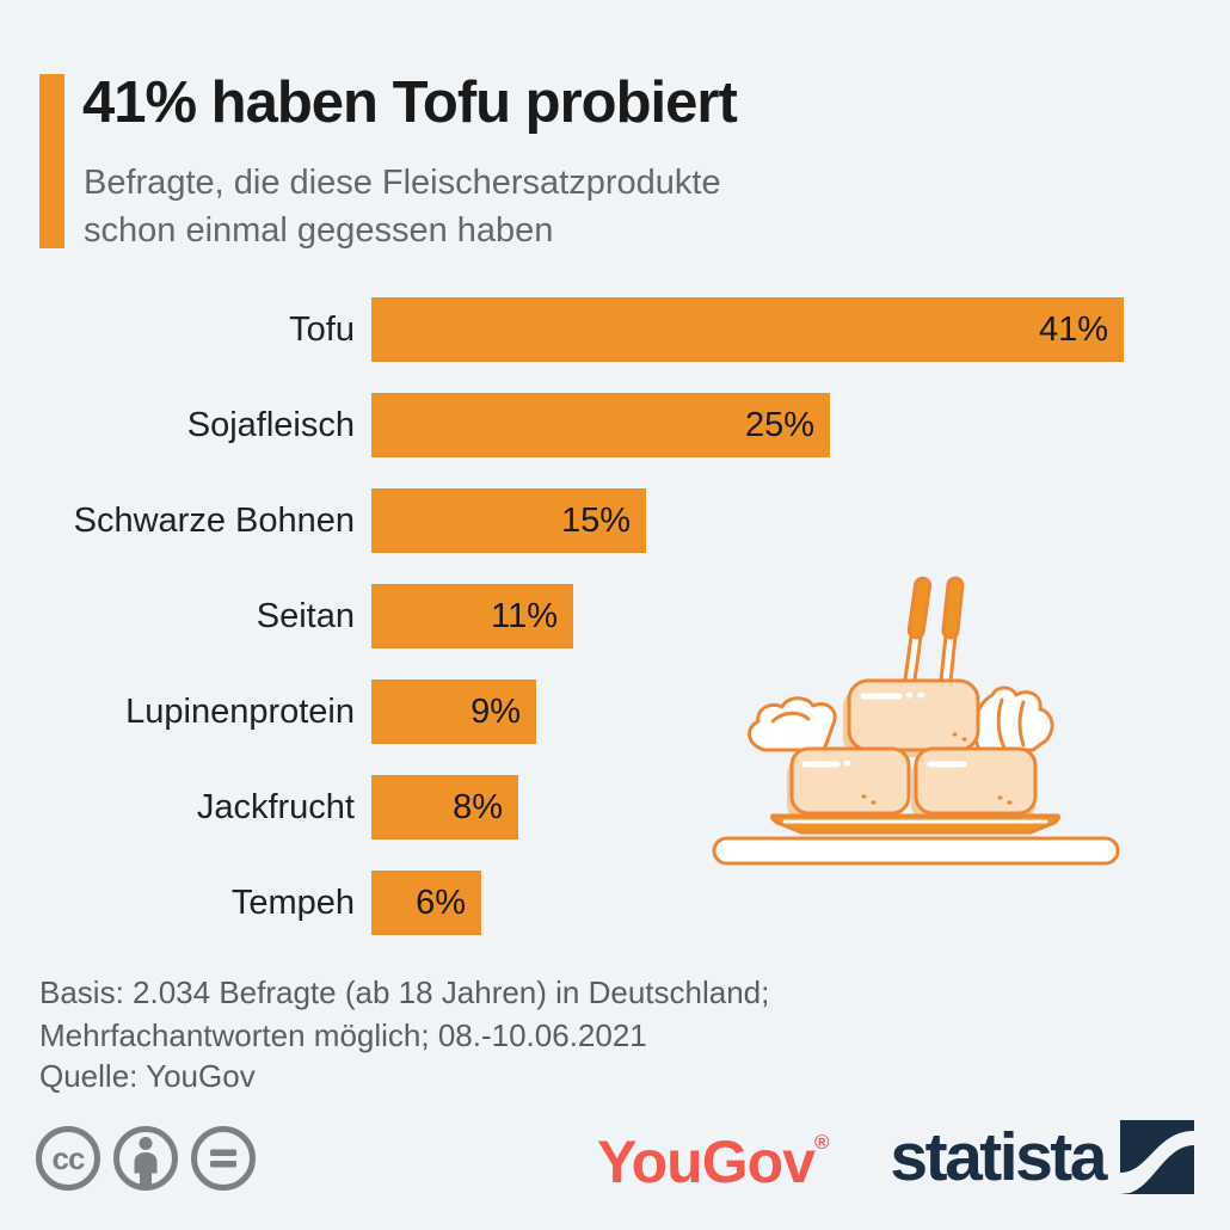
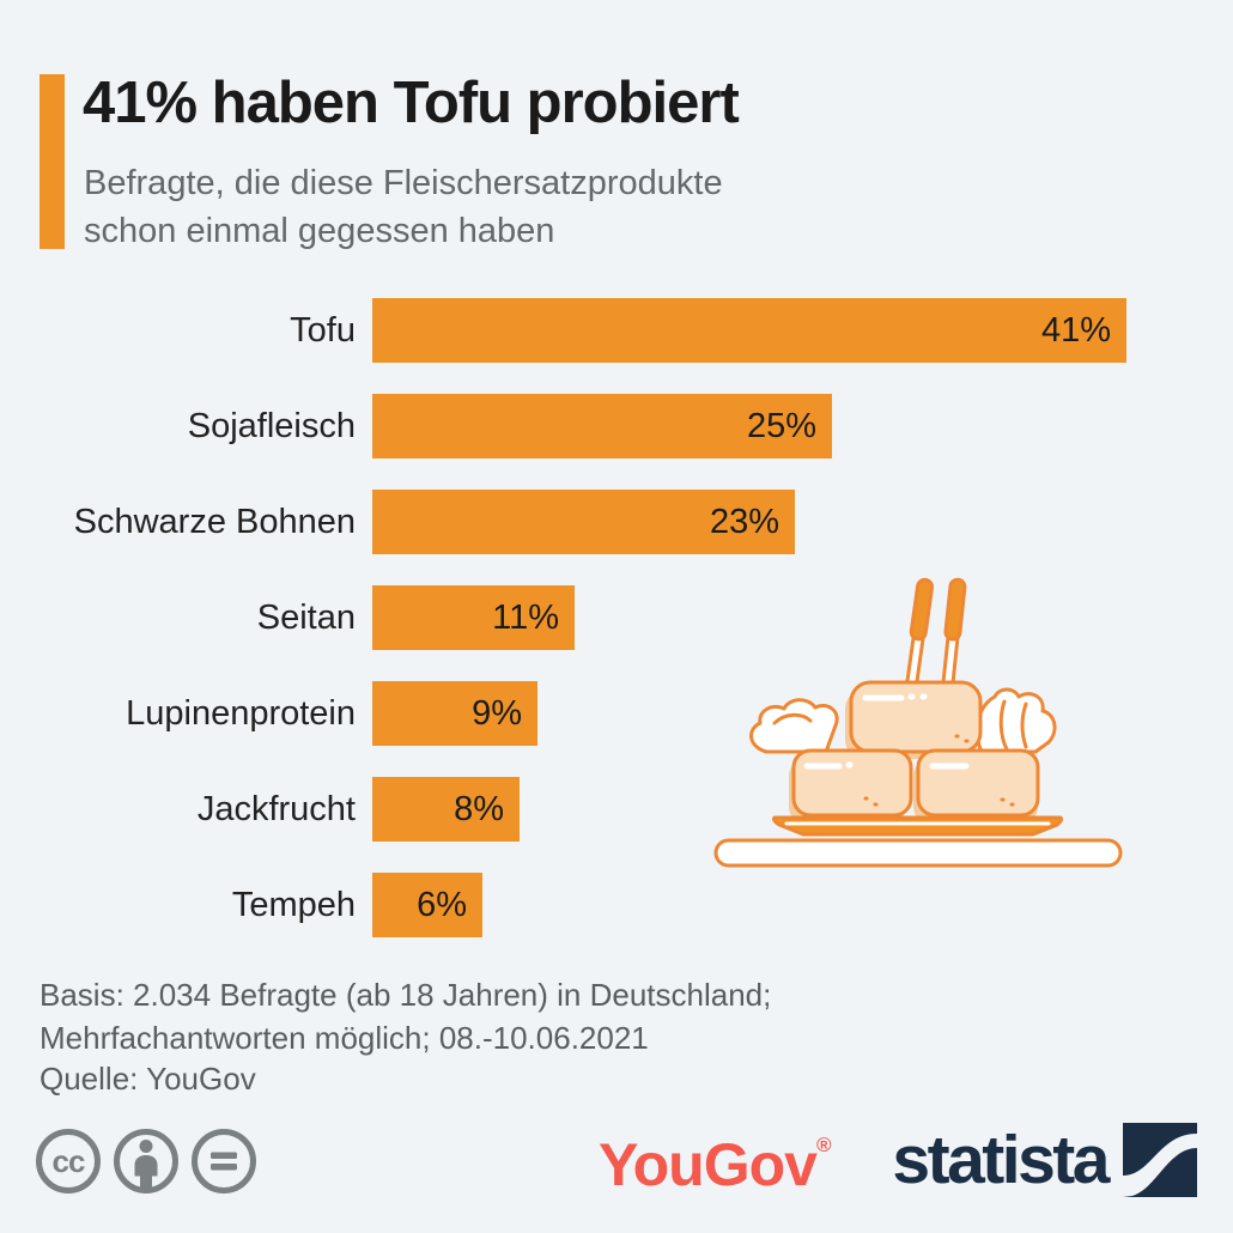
Schwarze Bohnen: 15% -> 23%
